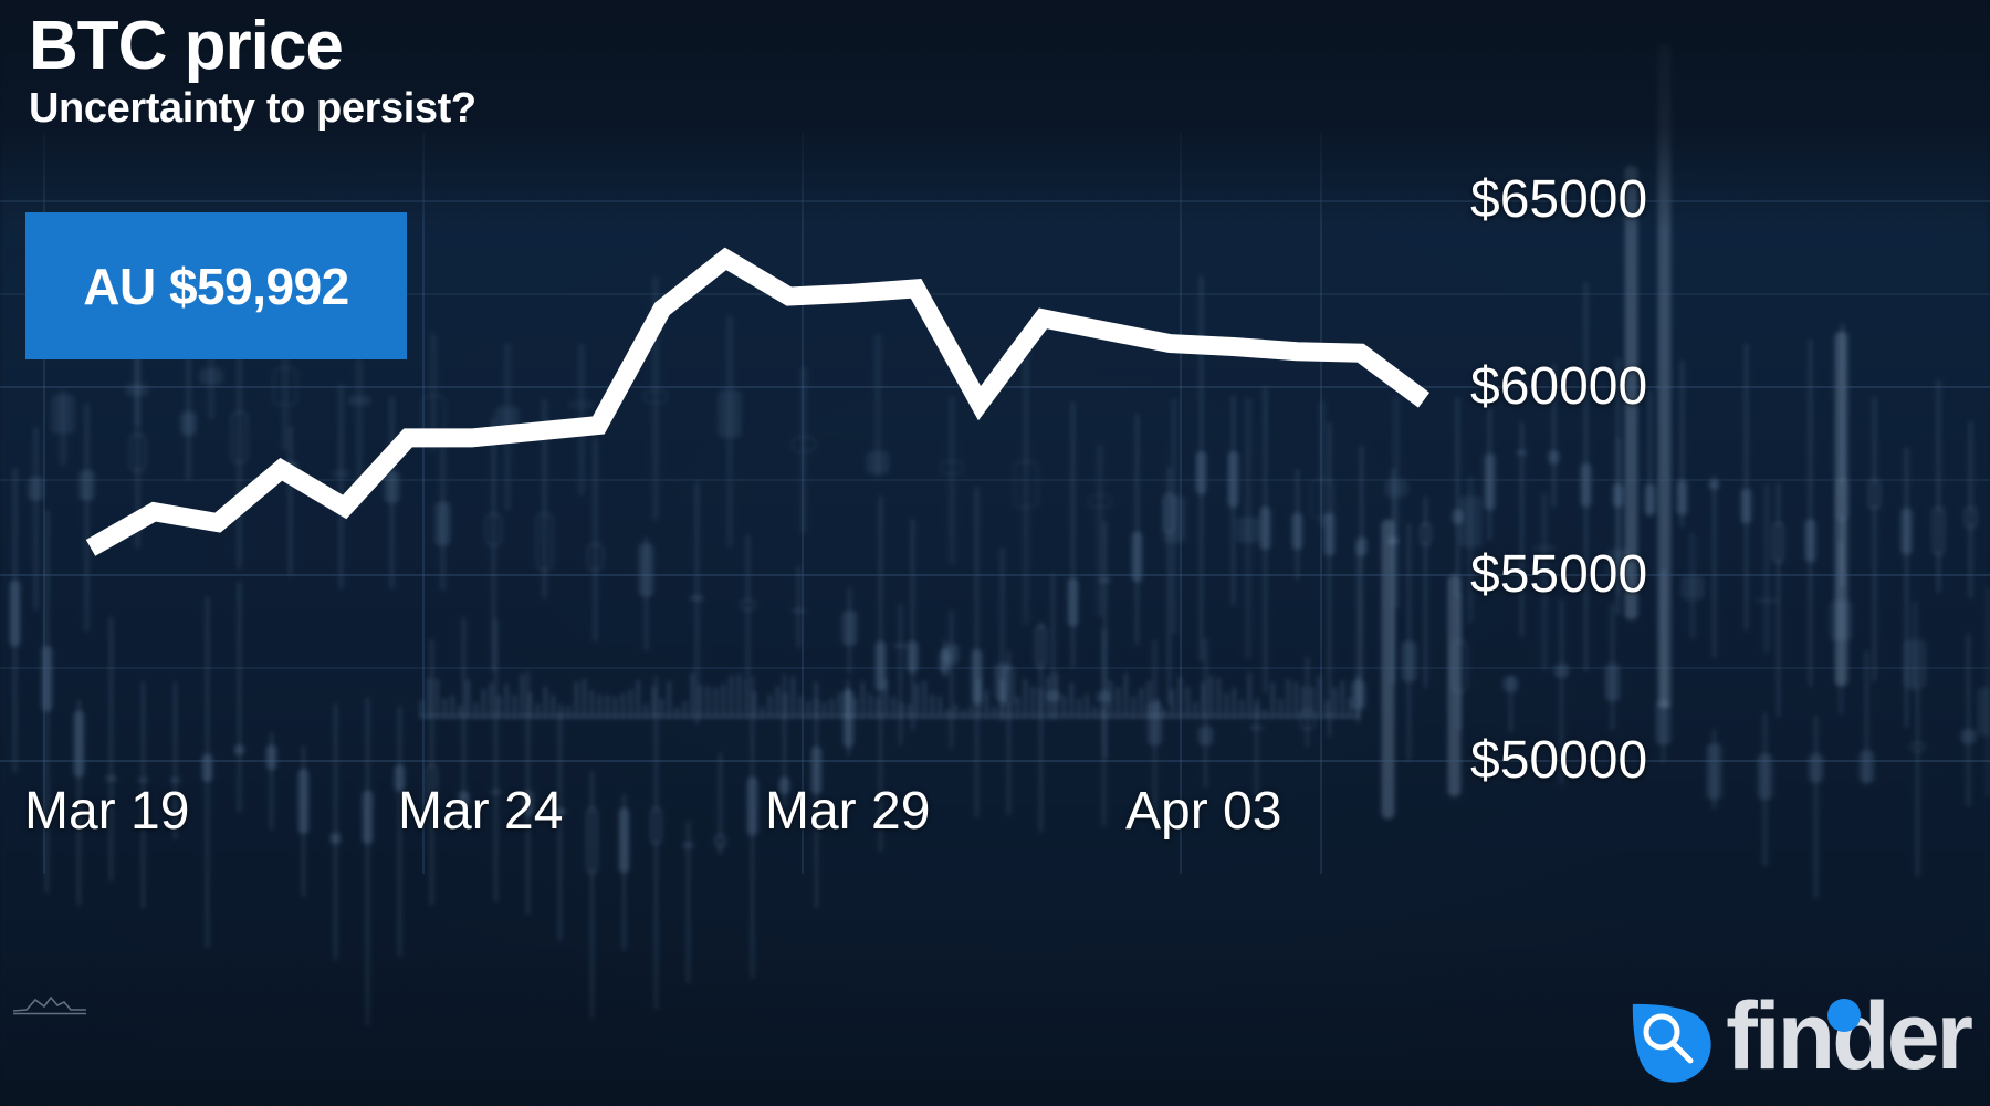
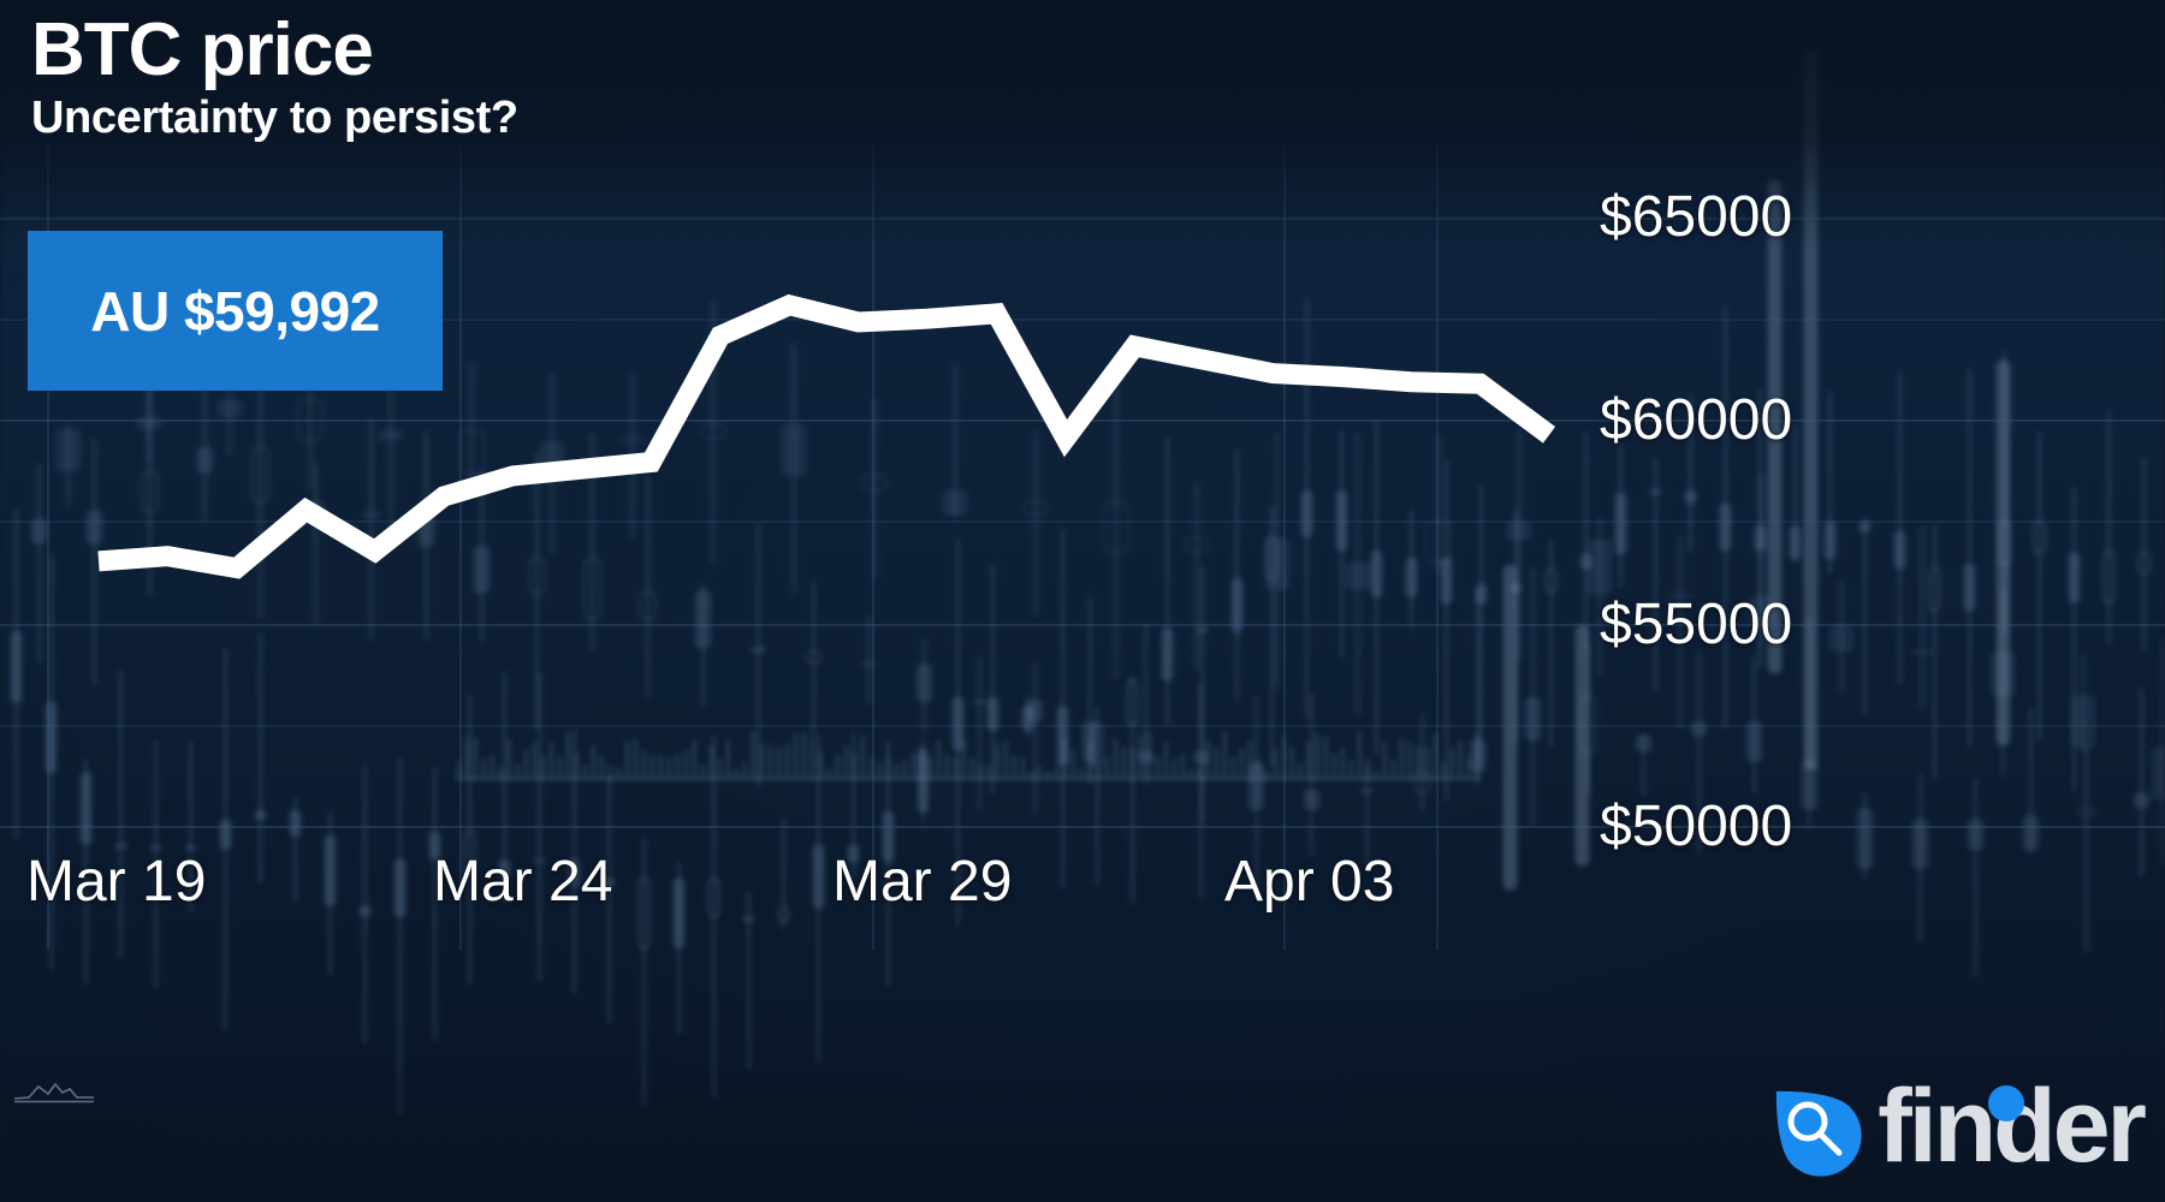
Mar 19: $55200 -> $56200
Mar 24: $58700 -> $58100
Mar 29: $64400 -> $63700
